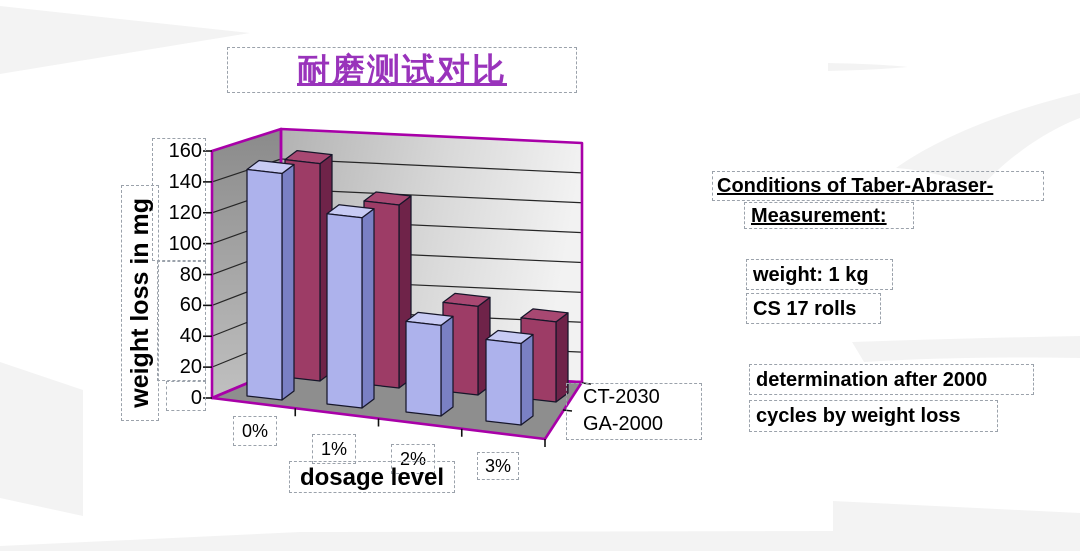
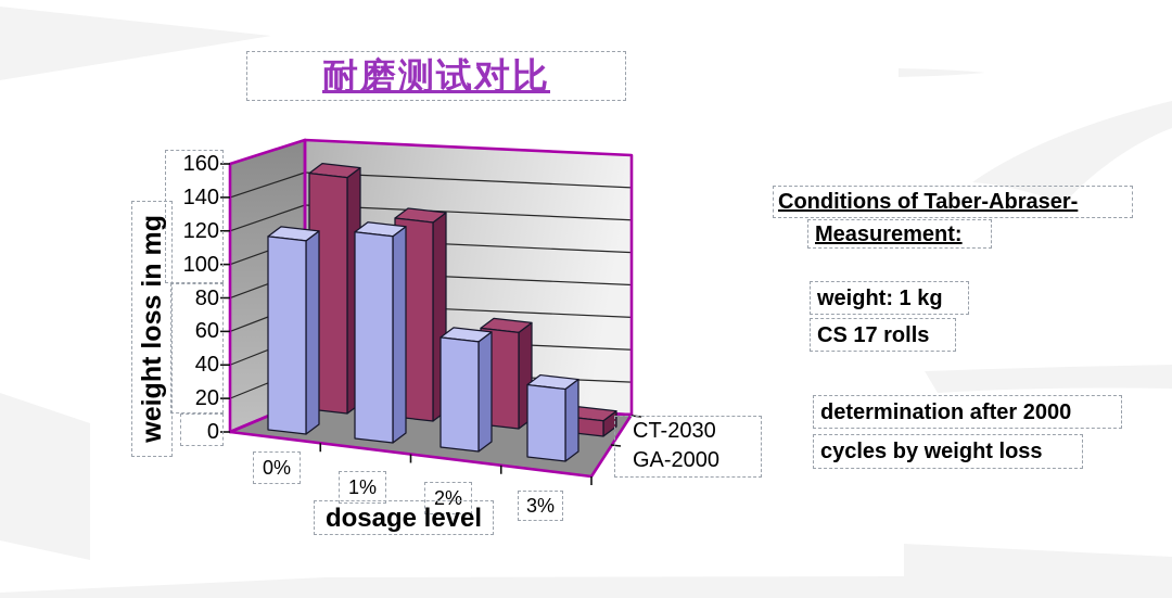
GA-2000/0%: 150 -> 118
GA-2000/2%: 60 -> 67
CT-2030/3%: 56 -> 10
GA-2000/3%: 54 -> 44
